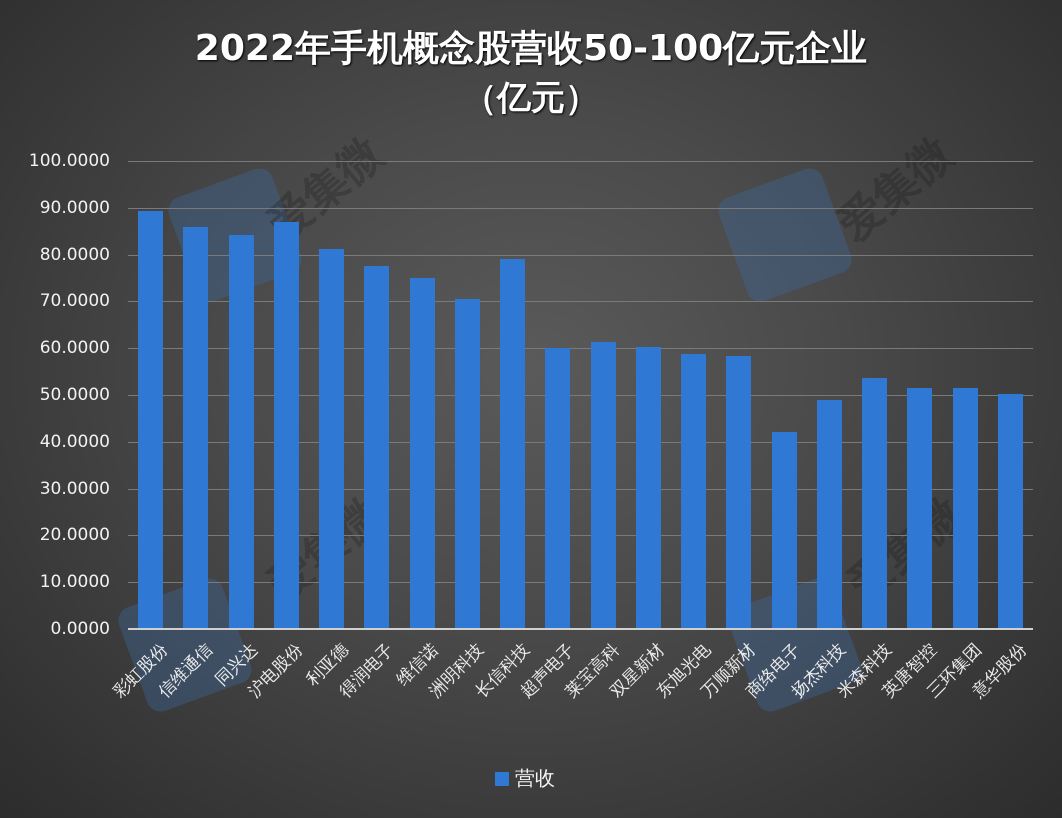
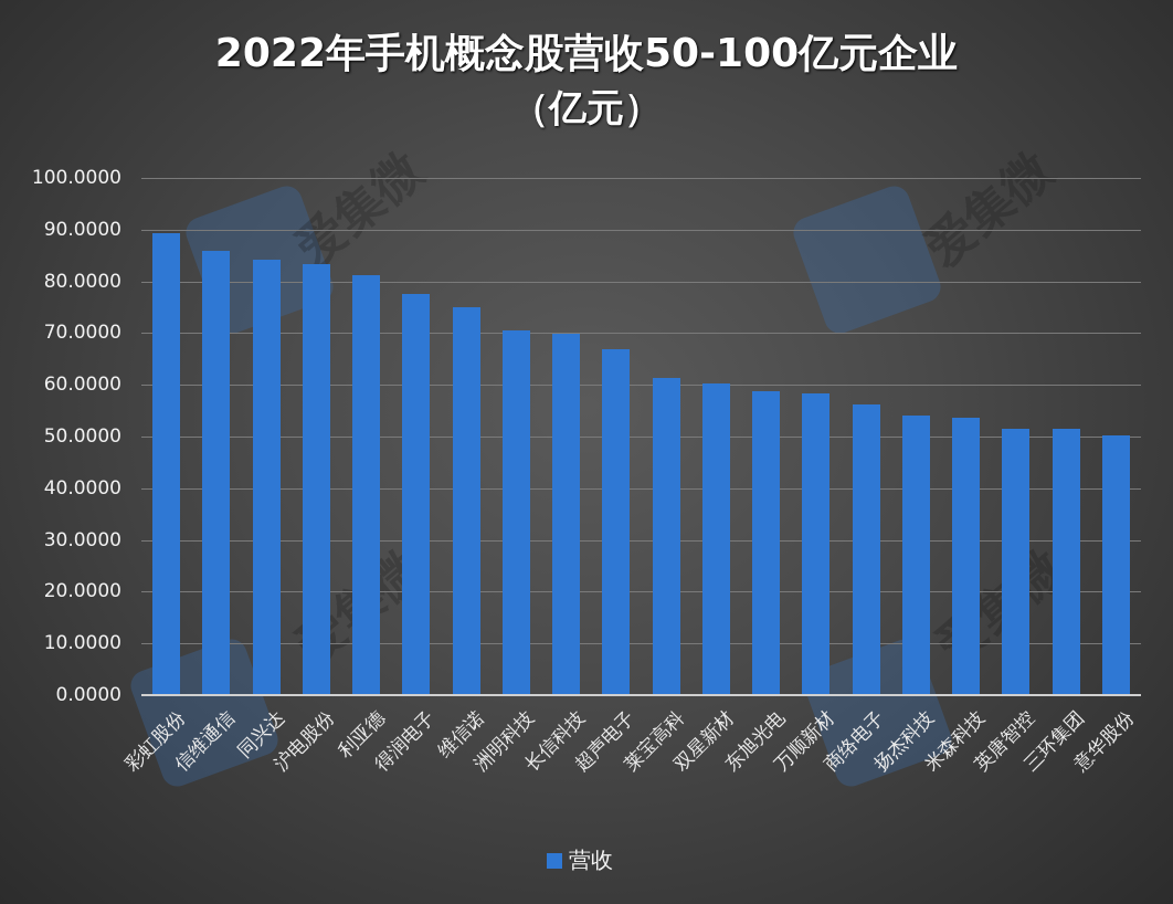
沪电股份: 87 -> 83
长信科技: 79 -> 70
超声电子: 60 -> 67
商络电子: 42 -> 56
扬杰科技: 49 -> 54
